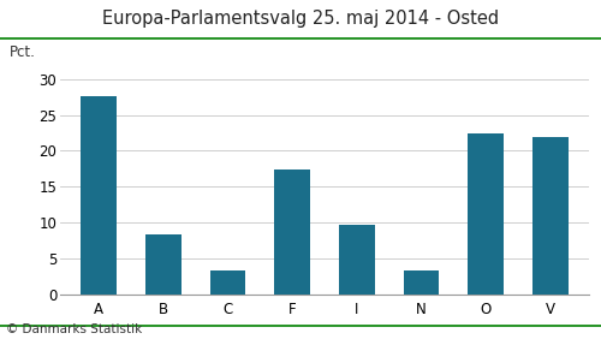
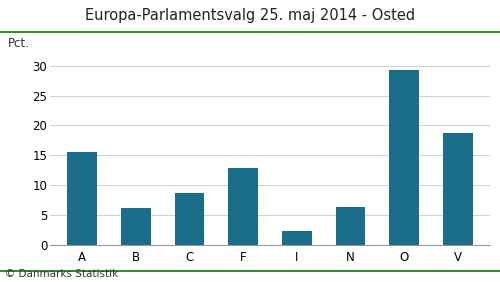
A: 27.6 -> 15.6
B: 8.4 -> 6.2
C: 3.4 -> 8.7
F: 17.4 -> 12.9
I: 9.8 -> 2.4
N: 3.4 -> 6.4
O: 22.4 -> 29.3
V: 22.0 -> 18.8
